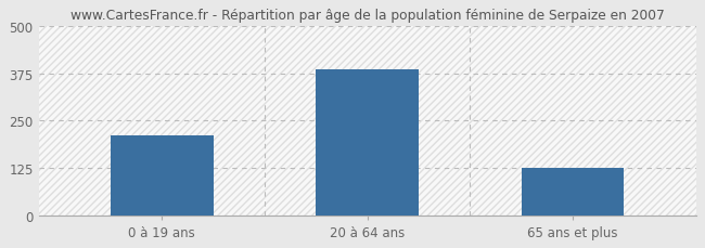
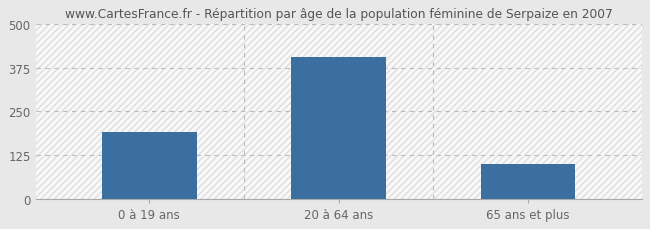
0 à 19 ans: 210 -> 190
20 à 64 ans: 385 -> 405
65 ans et plus: 125 -> 100
